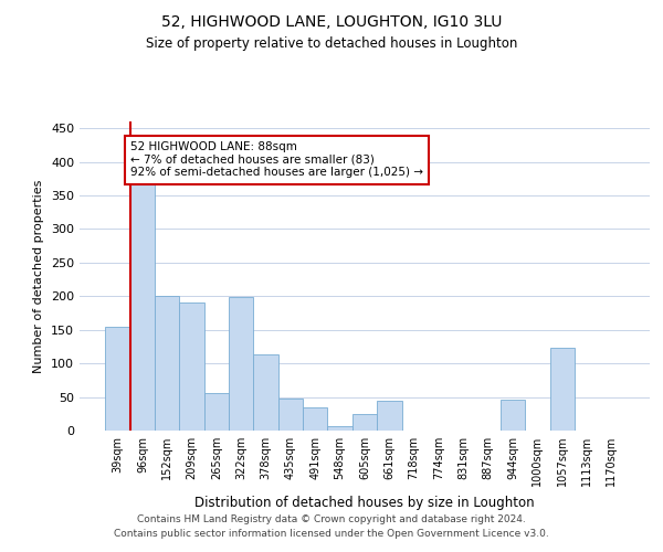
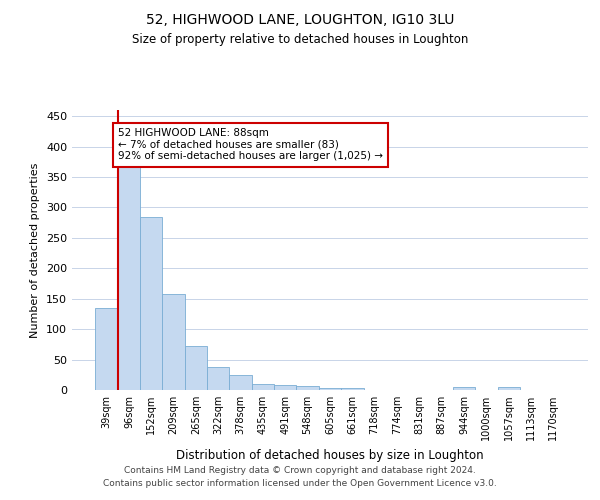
39sqm: 154 -> 135
152sqm: 200 -> 285
209sqm: 190 -> 157
265sqm: 56 -> 72
322sqm: 198 -> 37
378sqm: 114 -> 25
435sqm: 48 -> 10
491sqm: 34 -> 8
605sqm: 24 -> 4
661sqm: 44 -> 4
944sqm: 46 -> 5
1057sqm: 124 -> 5
